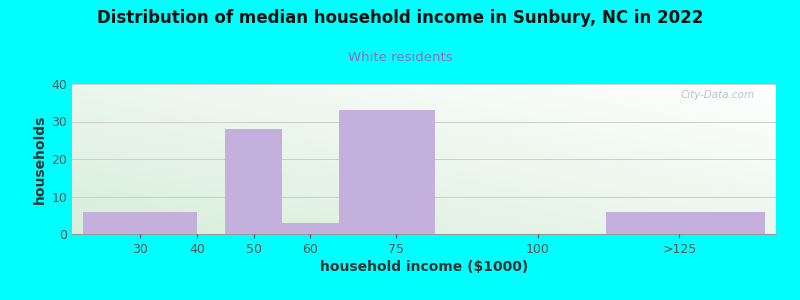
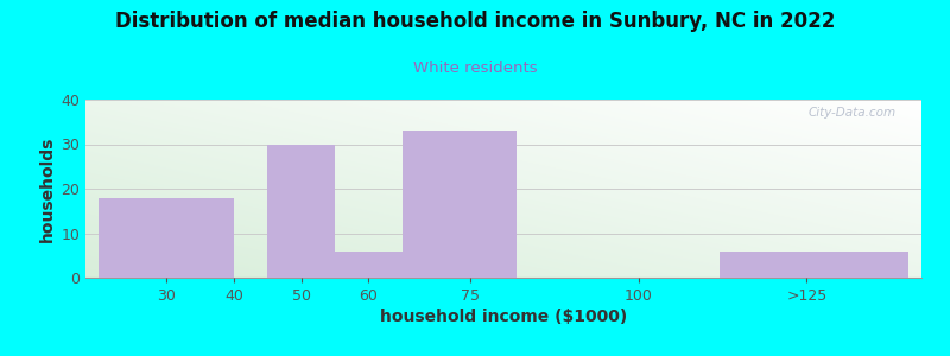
30: 6 -> 18
50: 28 -> 30
60: 3 -> 6
